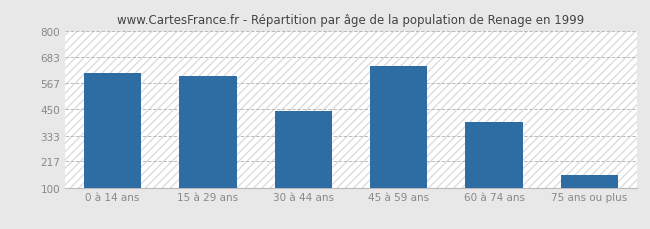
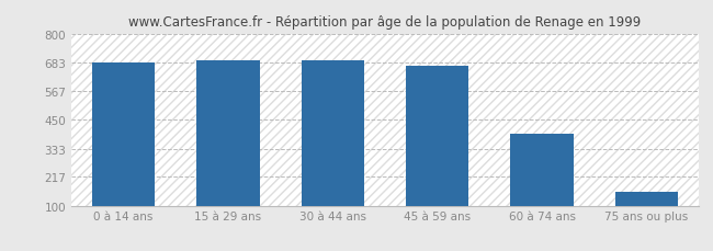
0 à 14 ans: 615 -> 683
15 à 29 ans: 600 -> 692
30 à 44 ans: 445 -> 693
45 à 59 ans: 645 -> 672
